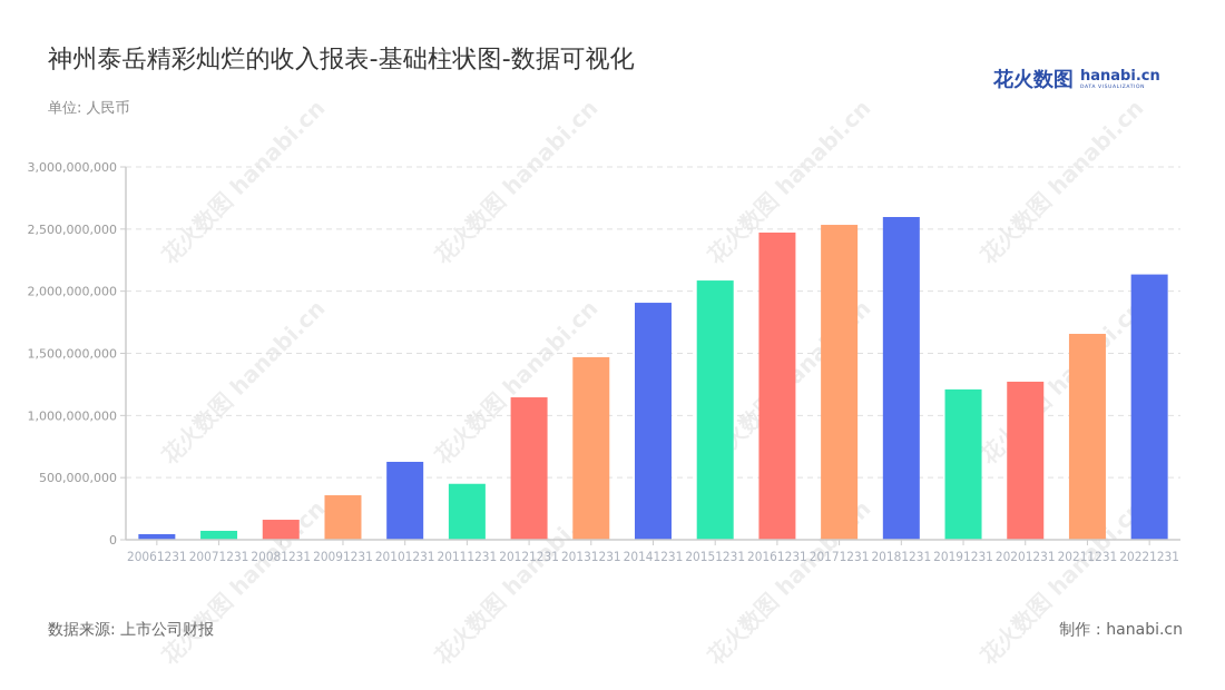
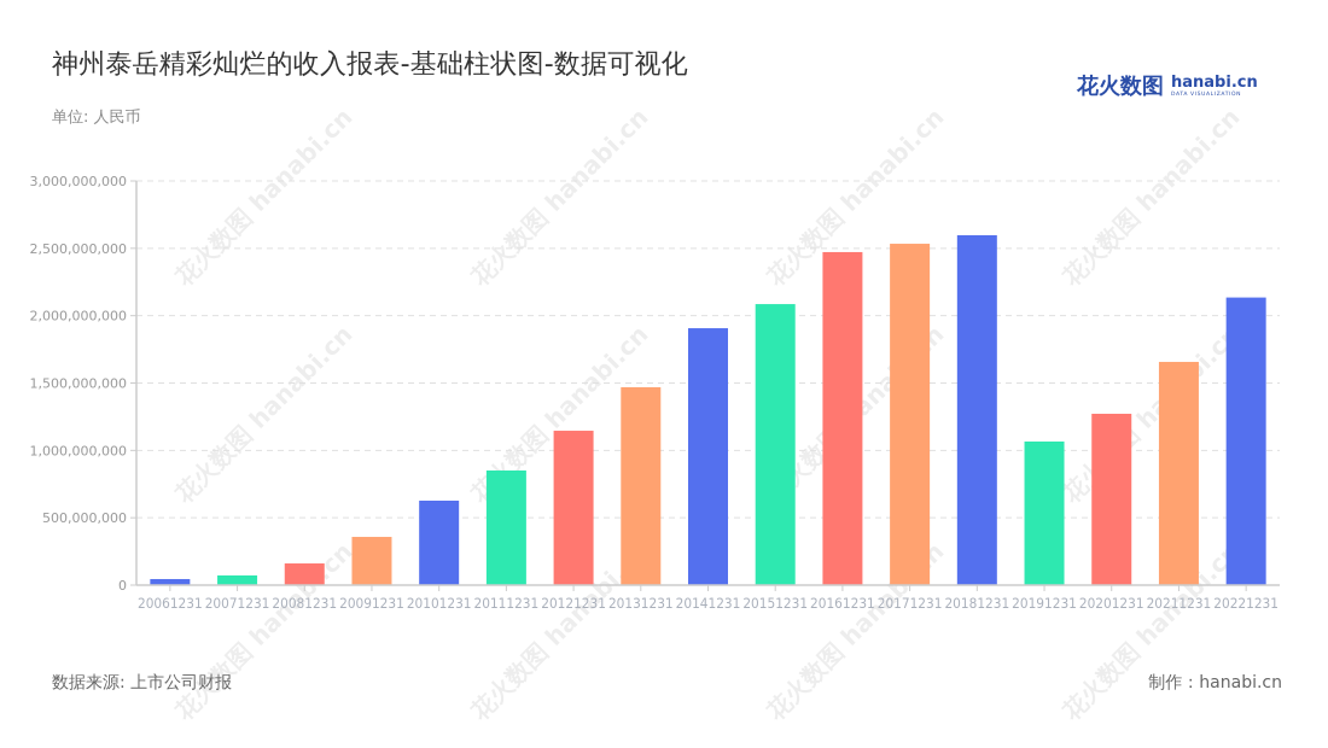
20111231: 450000000 -> 850000000
20191231: 1210000000 -> 1070000000
